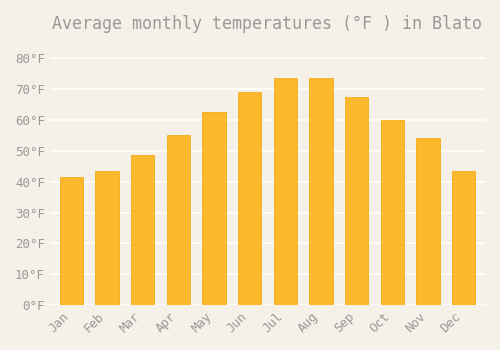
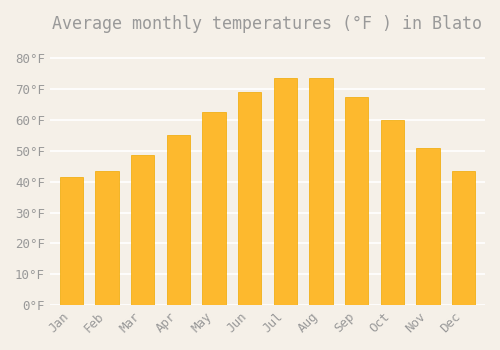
Nov: 54.0°F -> 51.0°F
